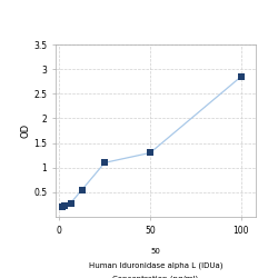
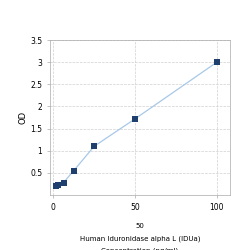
50: 1.30 -> 1.72
100: 2.85 -> 3.00
